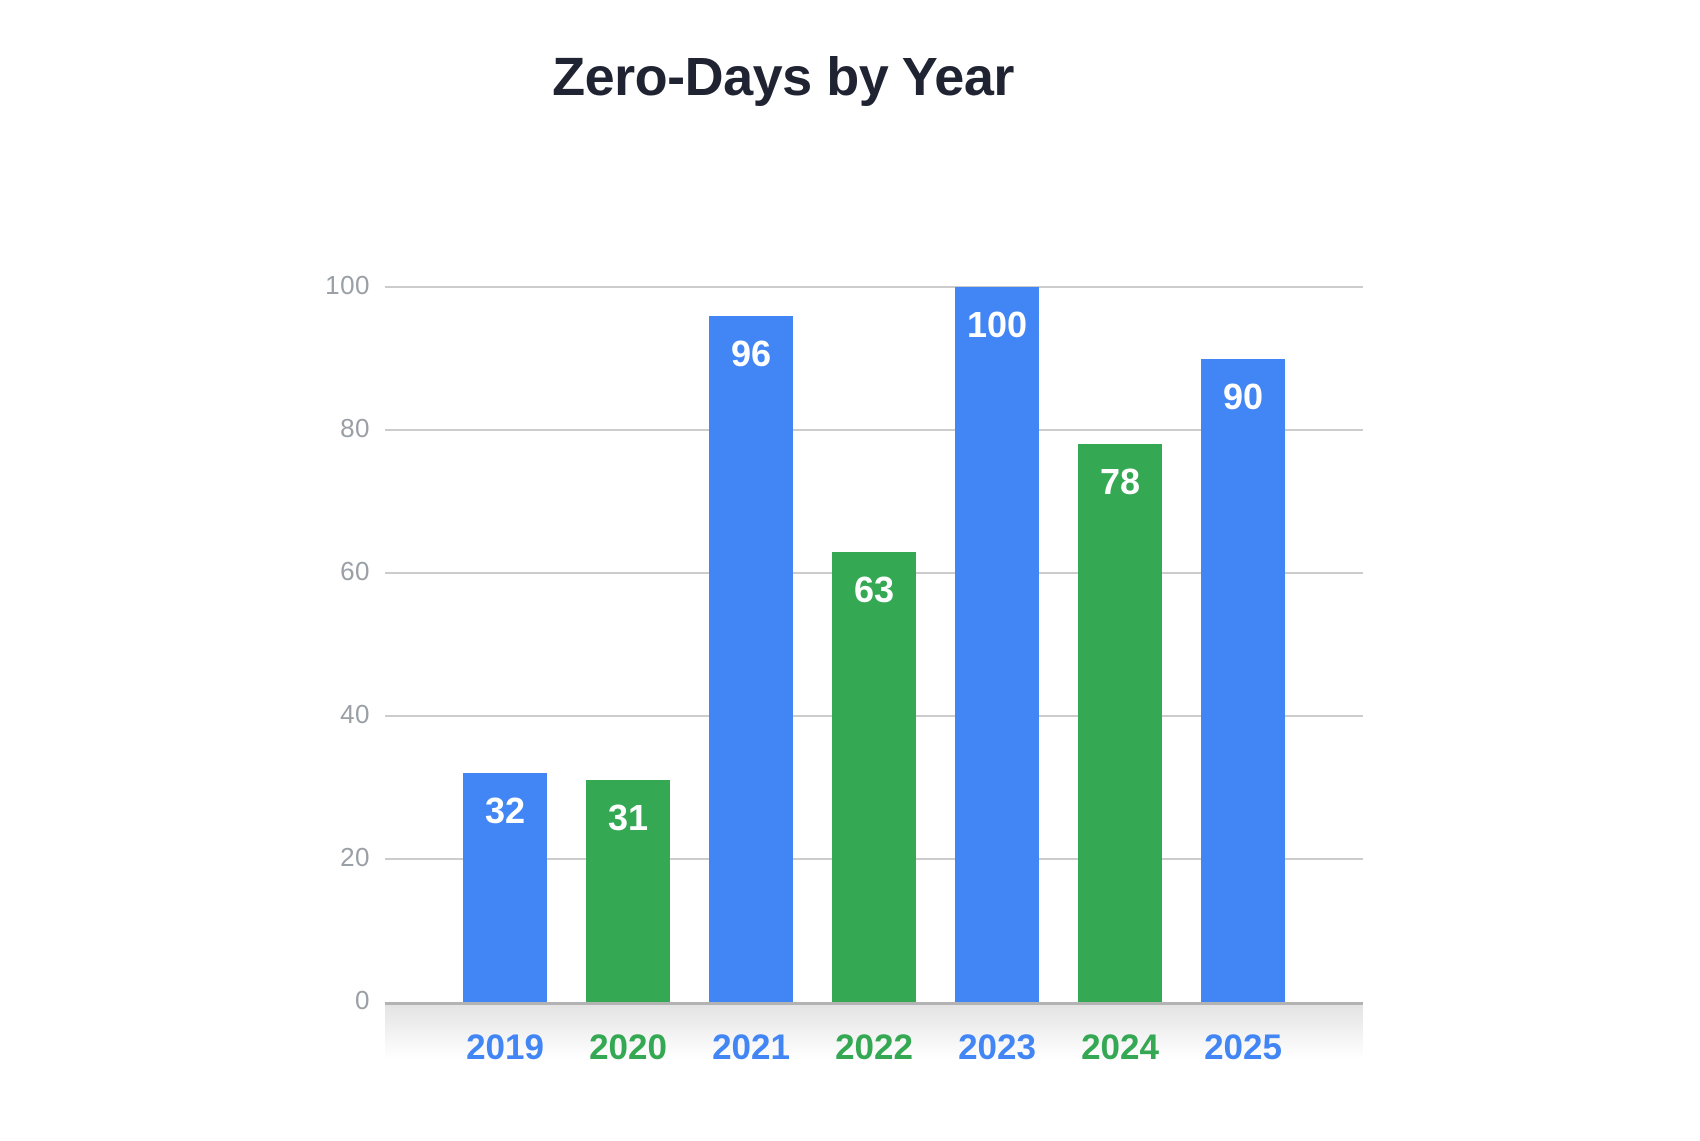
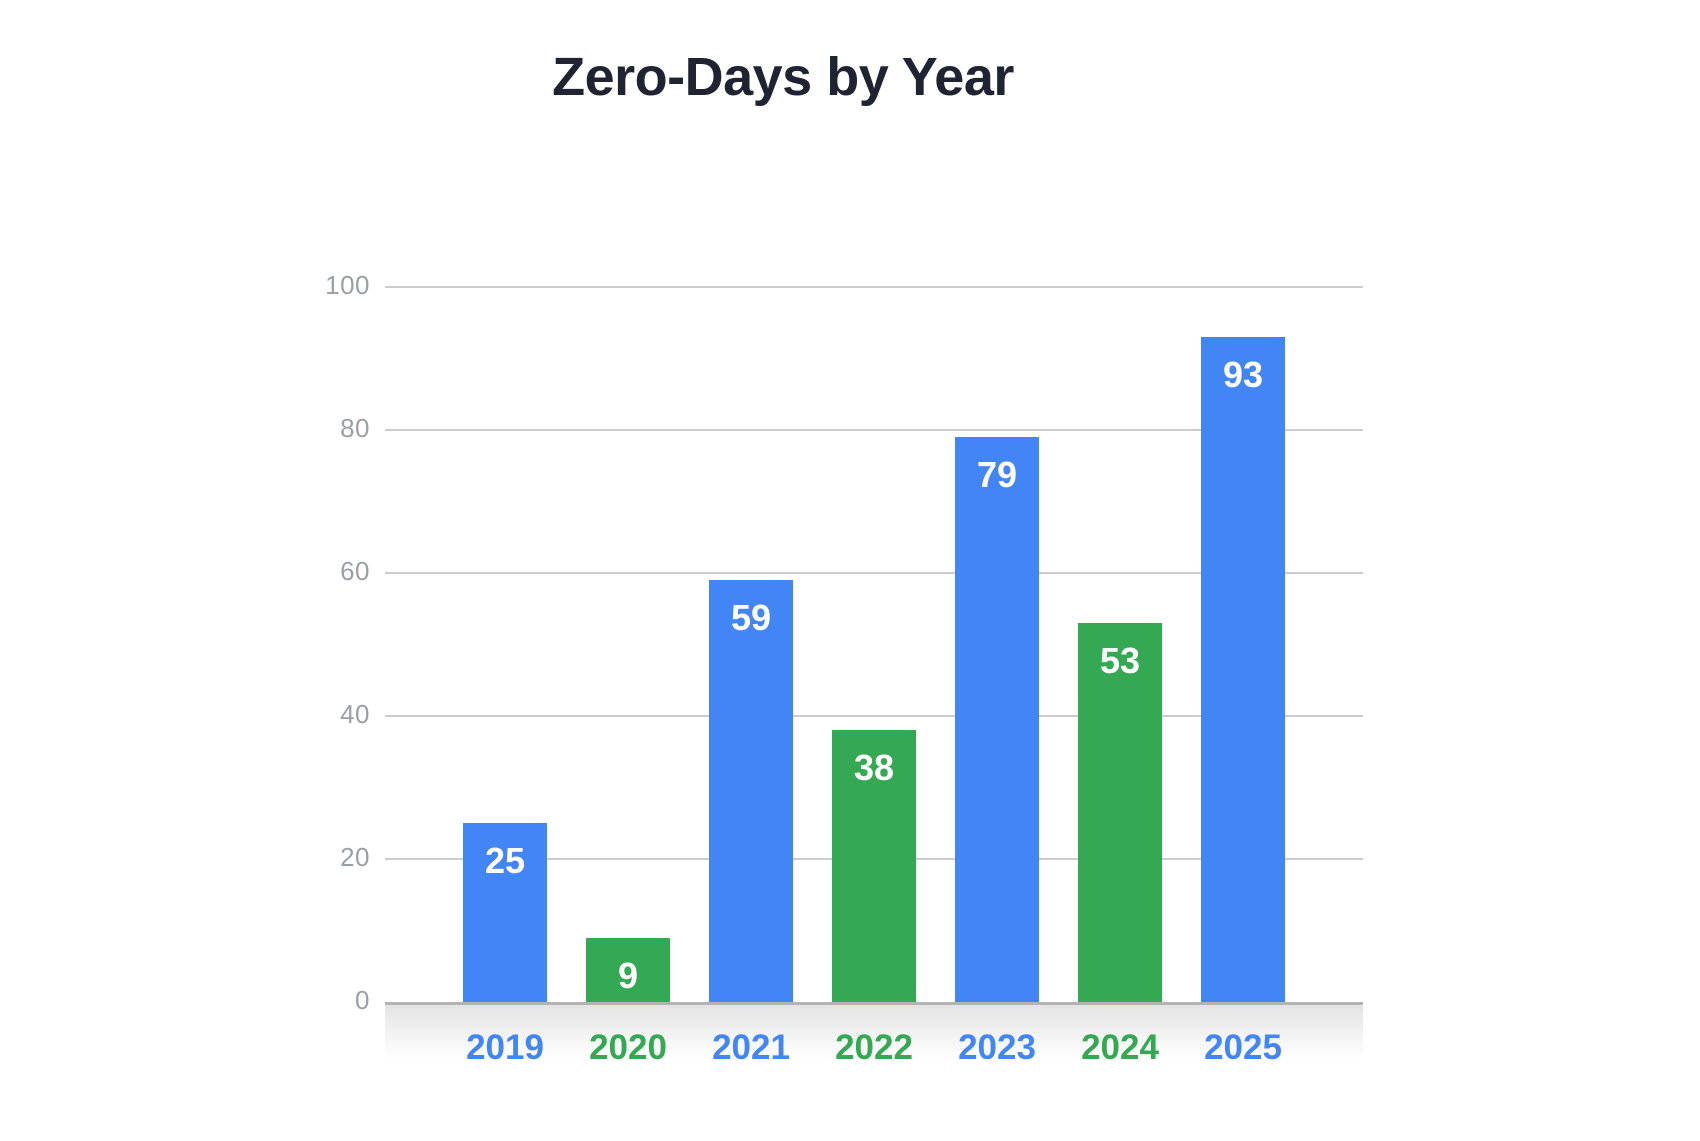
2019: 32 -> 25
2020: 31 -> 9
2021: 96 -> 59
2022: 63 -> 38
2023: 100 -> 79
2024: 78 -> 53
2025: 90 -> 93
